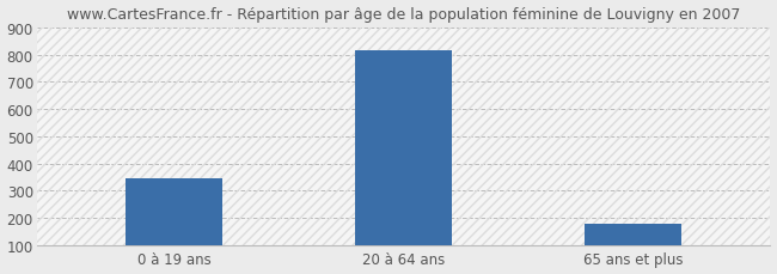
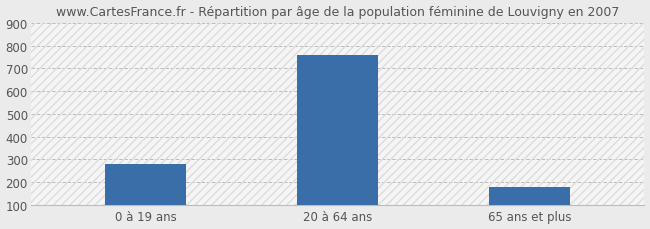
0 à 19 ans: 347 -> 280
20 à 64 ans: 816 -> 760
